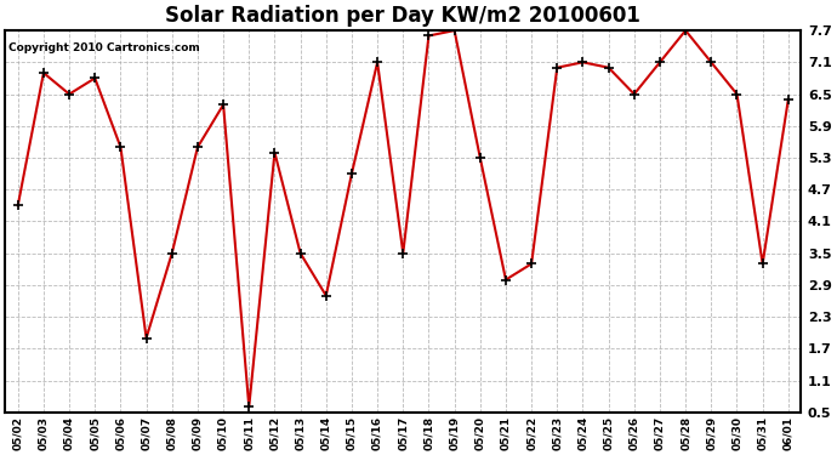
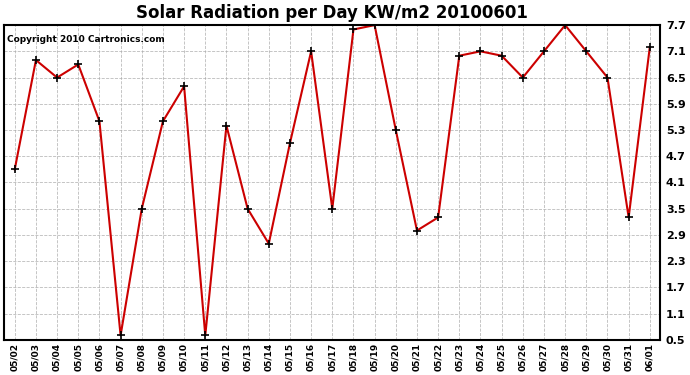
05/07: 1.9 -> 0.6
06/01: 6.4 -> 7.2
